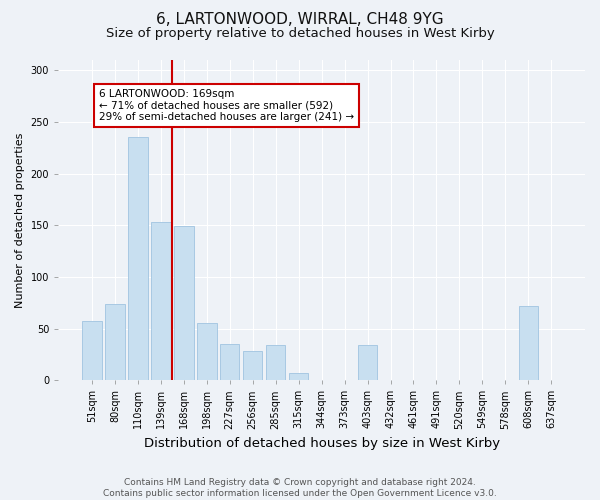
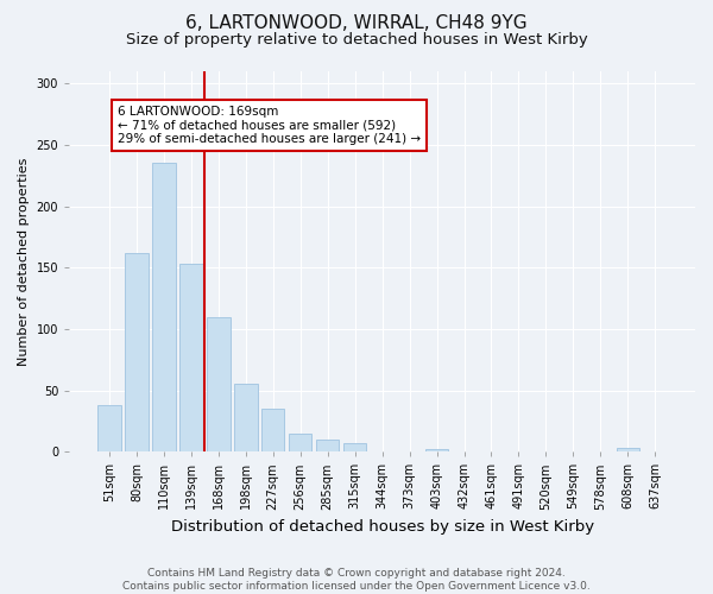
51sqm: 57 -> 38
80sqm: 74 -> 162
168sqm: 149 -> 110
256sqm: 28 -> 15
285sqm: 34 -> 10
403sqm: 34 -> 2
608sqm: 72 -> 3
